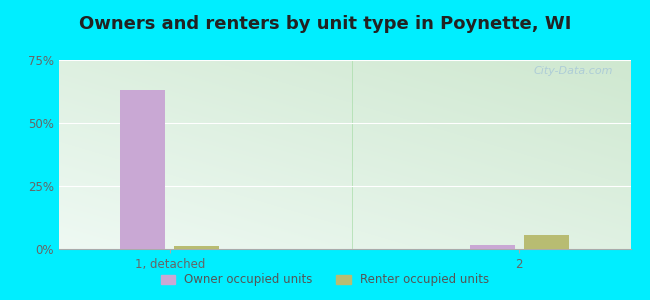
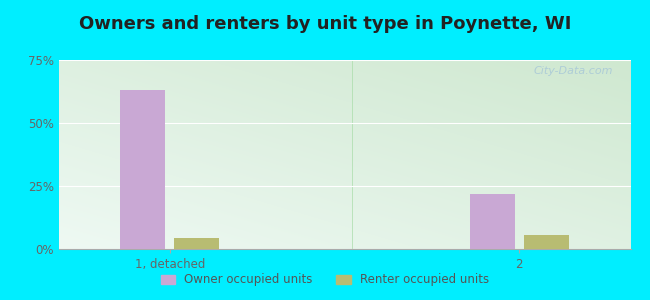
Renter occupied units/1, detached: 1.0% -> 4.5%
Owner occupied units/2: 1.5% -> 22.0%
